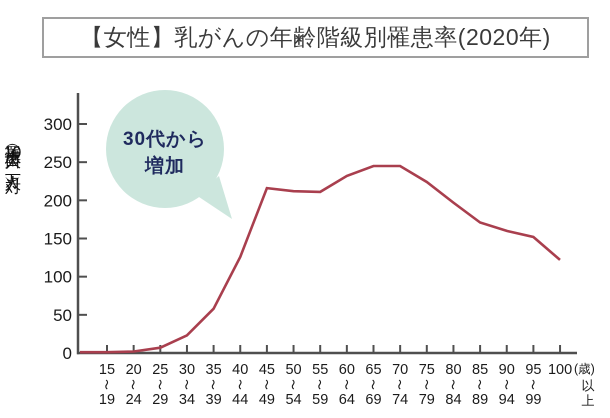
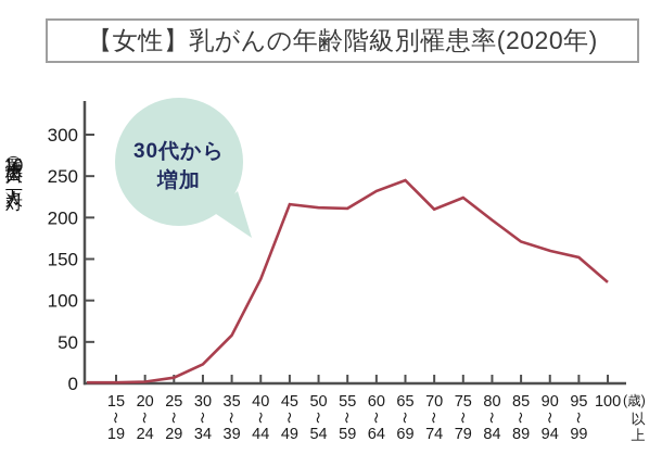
70〜74: 240 -> 210
